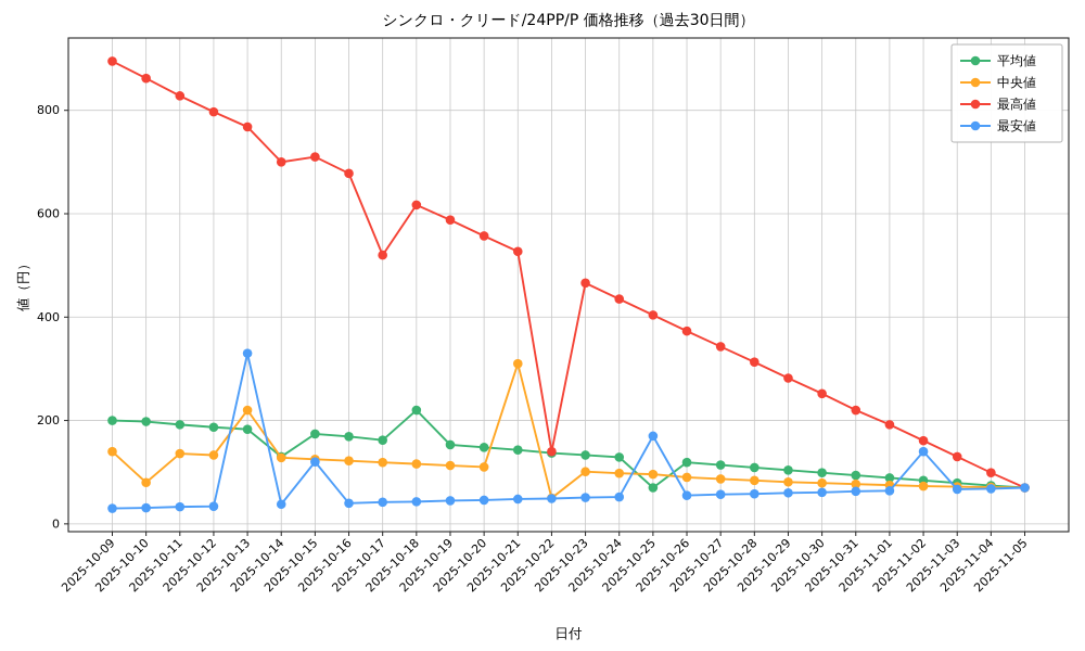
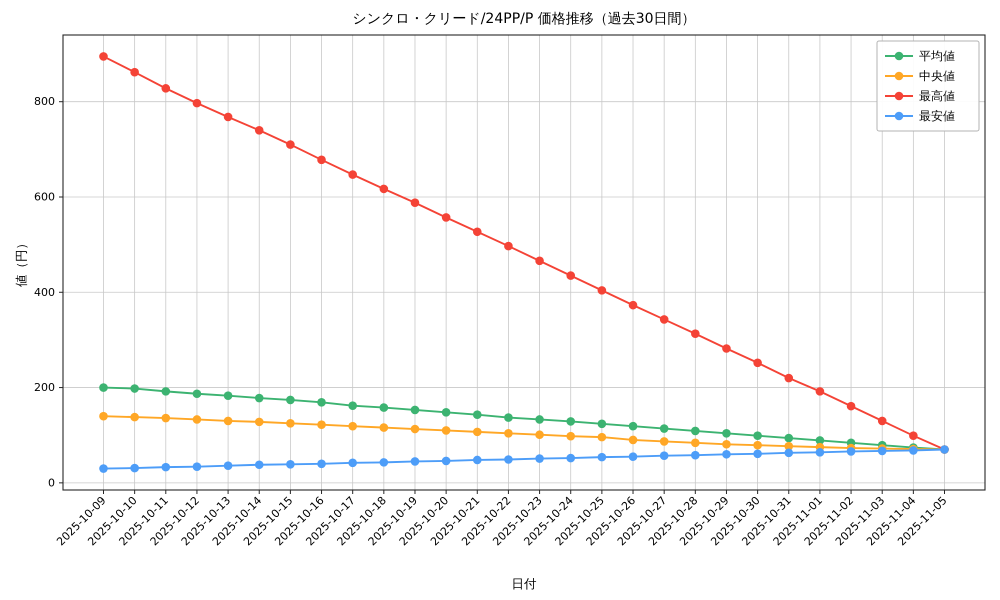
中央値/2025-10-10: 80 -> 140
中央値/2025-10-13: 220 -> 130
最安値/2025-10-13: 330 -> 40
平均値/2025-10-14: 130 -> 180
最高値/2025-10-14: 700 -> 740
最安値/2025-10-15: 120 -> 40
最高値/2025-10-17: 520 -> 650
平均値/2025-10-18: 220 -> 160
中央値/2025-10-21: 310 -> 110
中央値/2025-10-22: 50 -> 100
最高値/2025-10-22: 140 -> 500
平均値/2025-10-25: 70 -> 120
最安値/2025-10-25: 170 -> 50
最安値/2025-11-02: 140 -> 70
